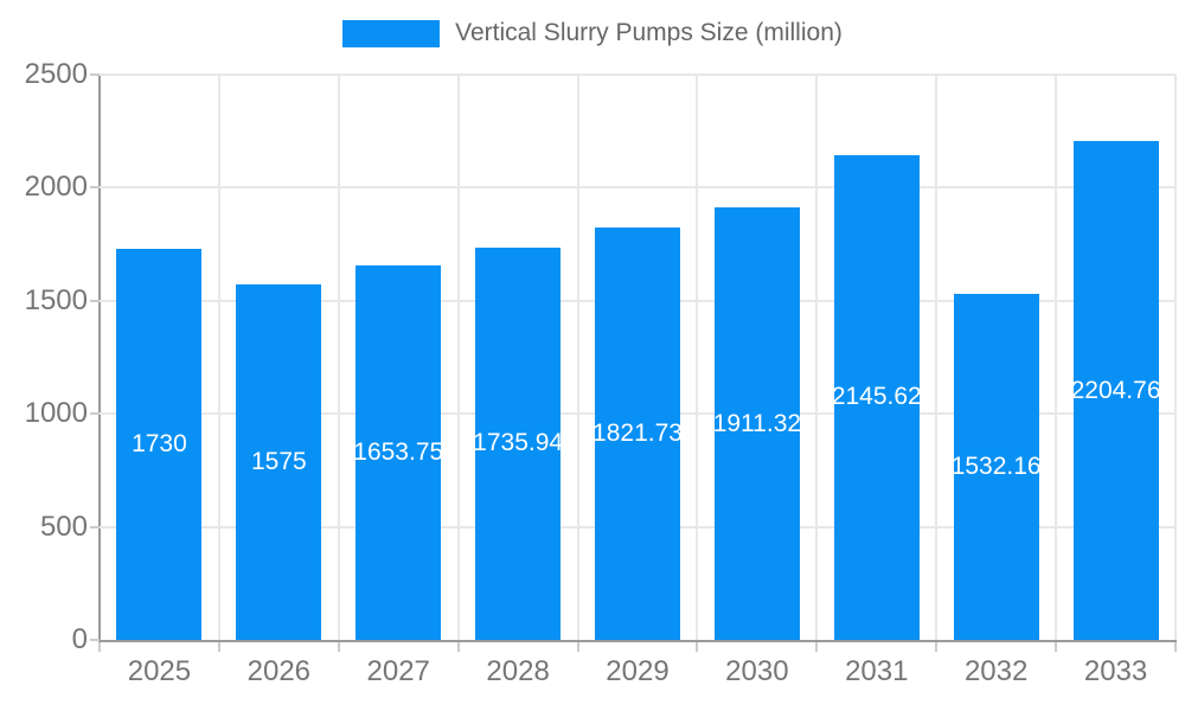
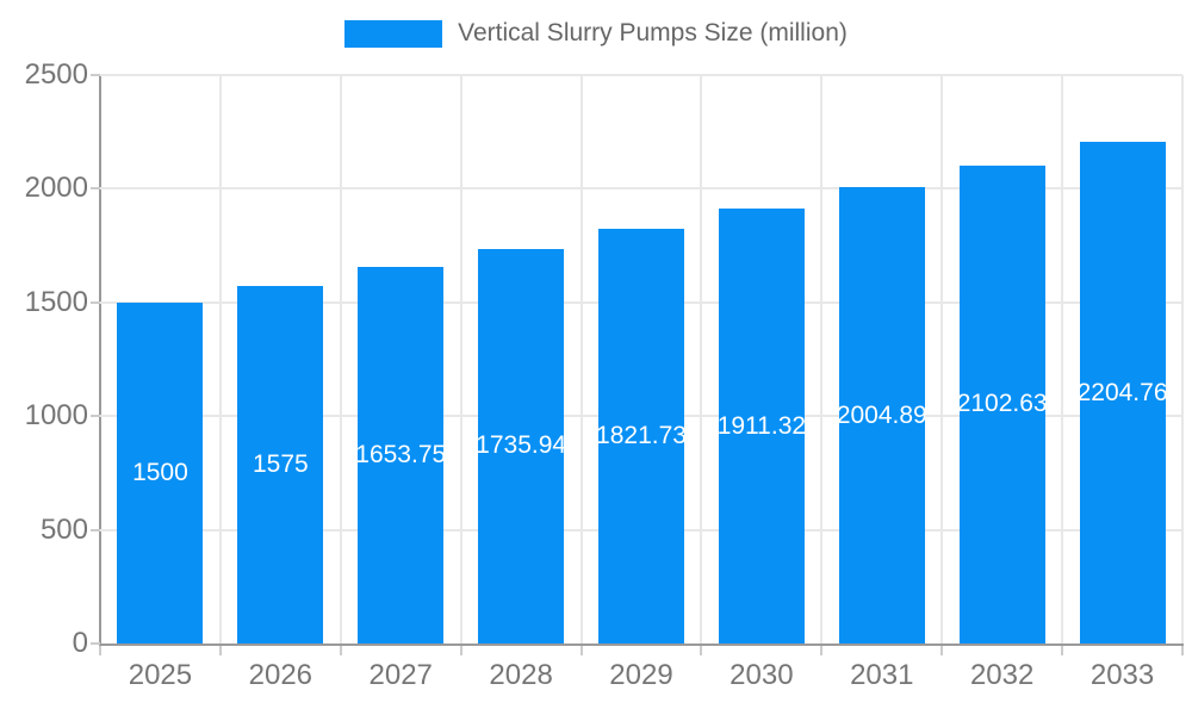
2025: 1730 -> 1500
2031: 2145.62 -> 2004.89
2032: 1532.16 -> 2102.63
